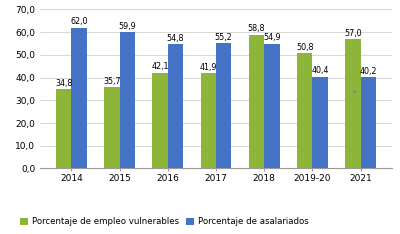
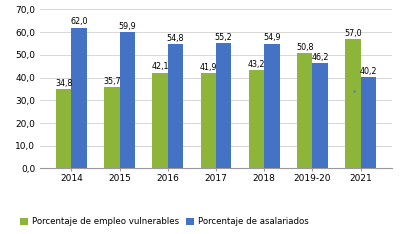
Porcentaje de empleo vulnerables/2018: 58,8 -> 43,2
Porcentaje de asalariados/2019-20: 40,4 -> 46,2
